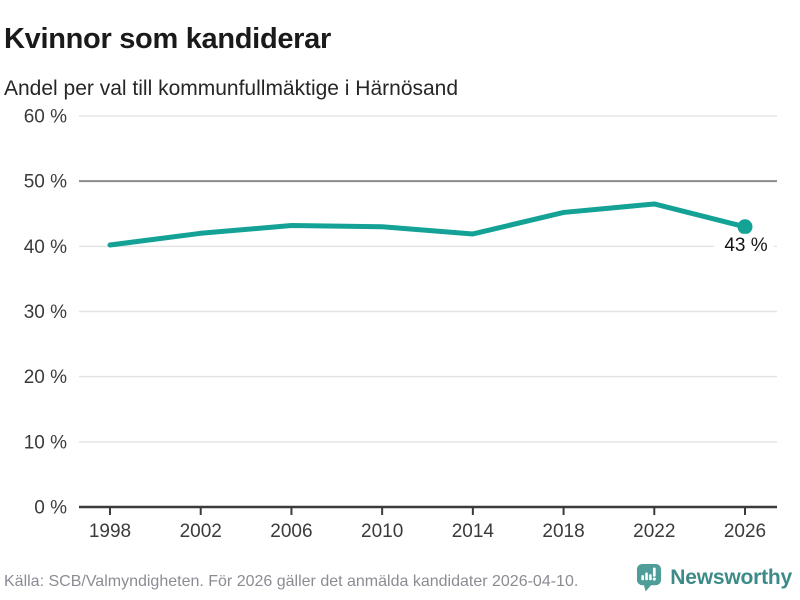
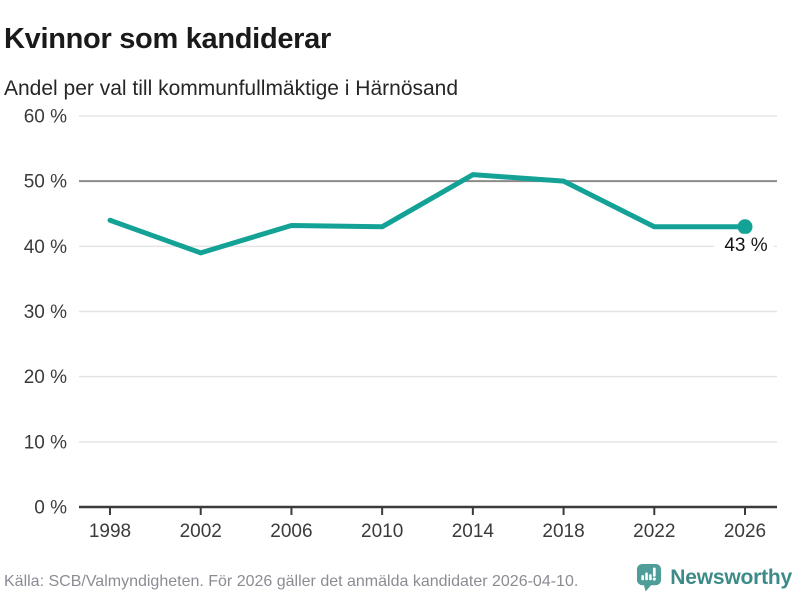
1998: 40% -> 44%
2002: 42% -> 39%
2014: 42% -> 51%
2018: 45% -> 50%
2022: 46% -> 43%
